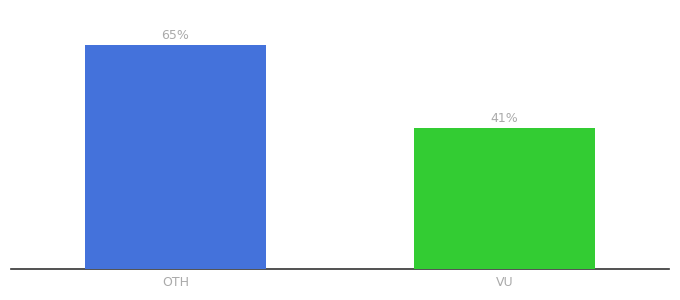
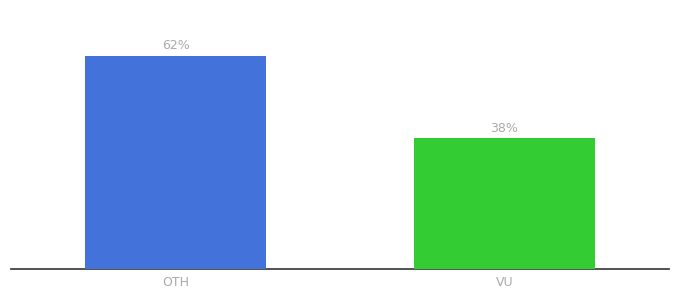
OTH: 65% -> 62%
VU: 41% -> 38%
